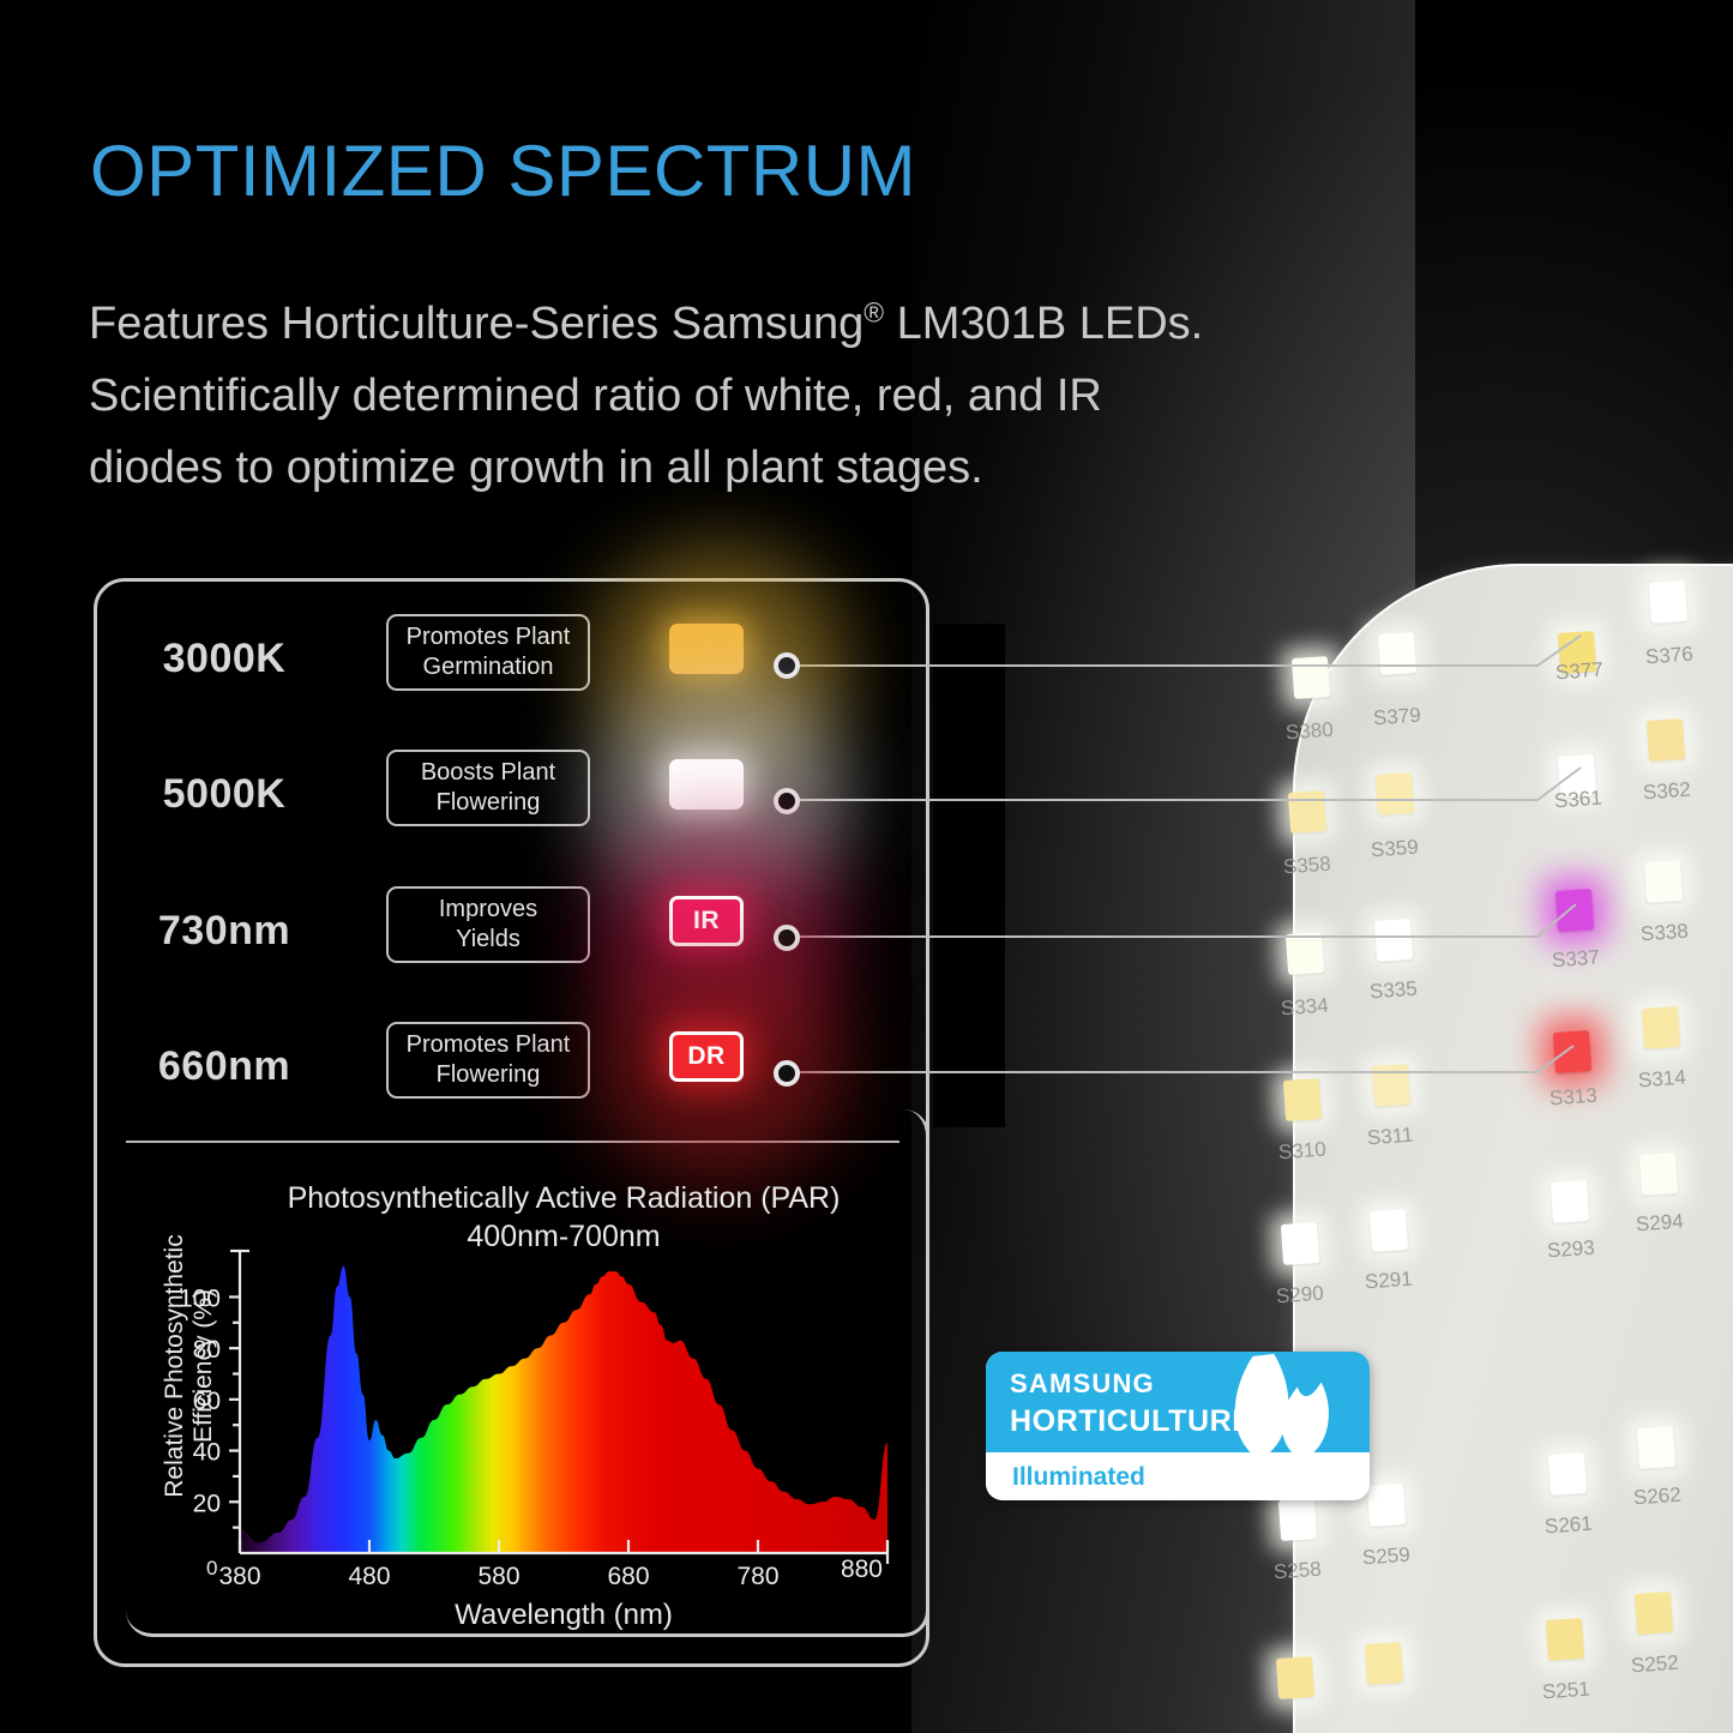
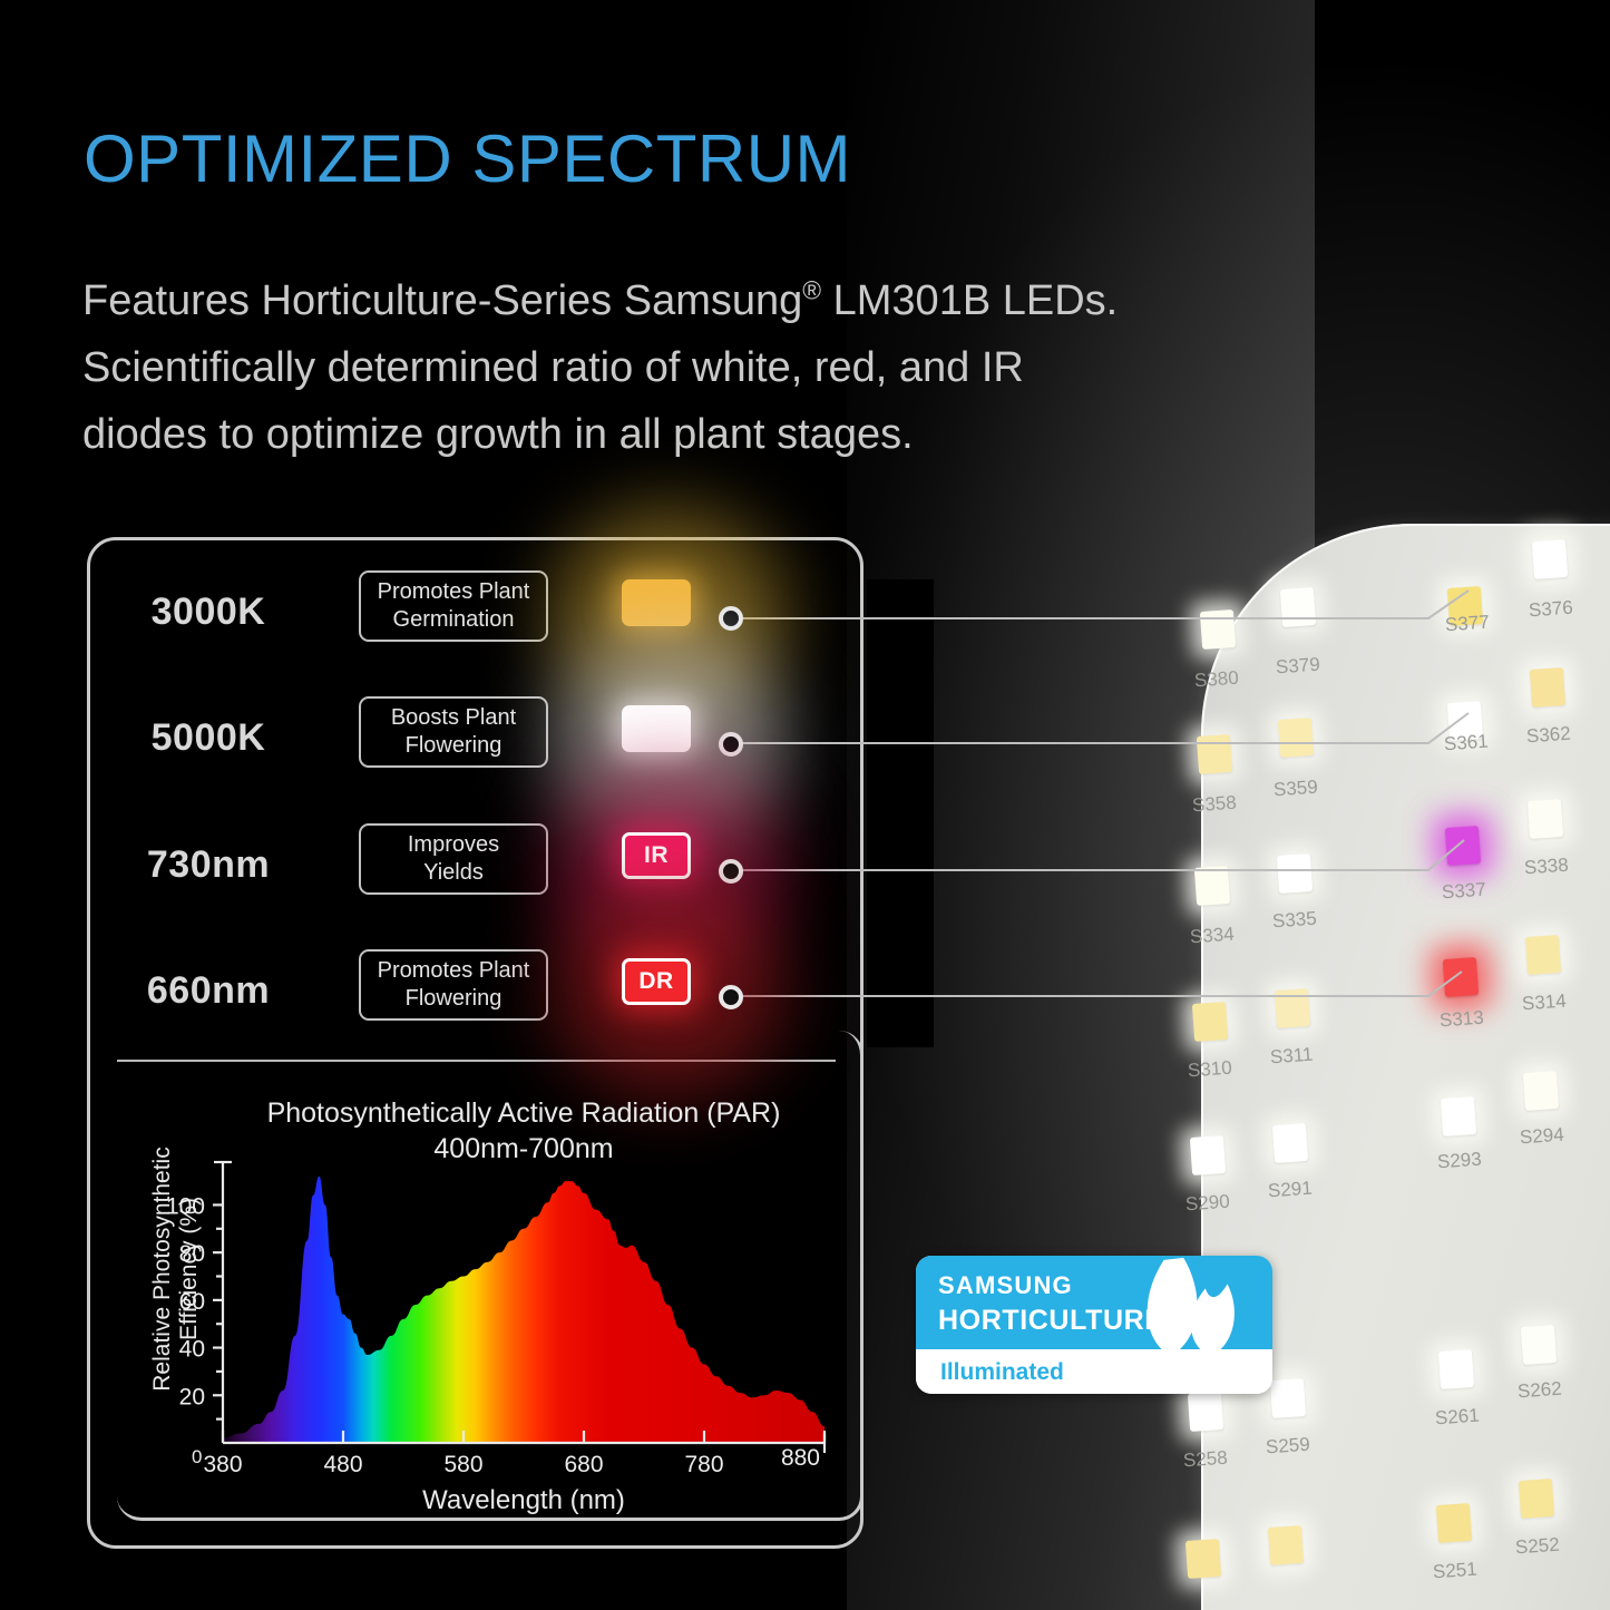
380: 9 -> 2
480: 44 -> 54
880: 43 -> 7
